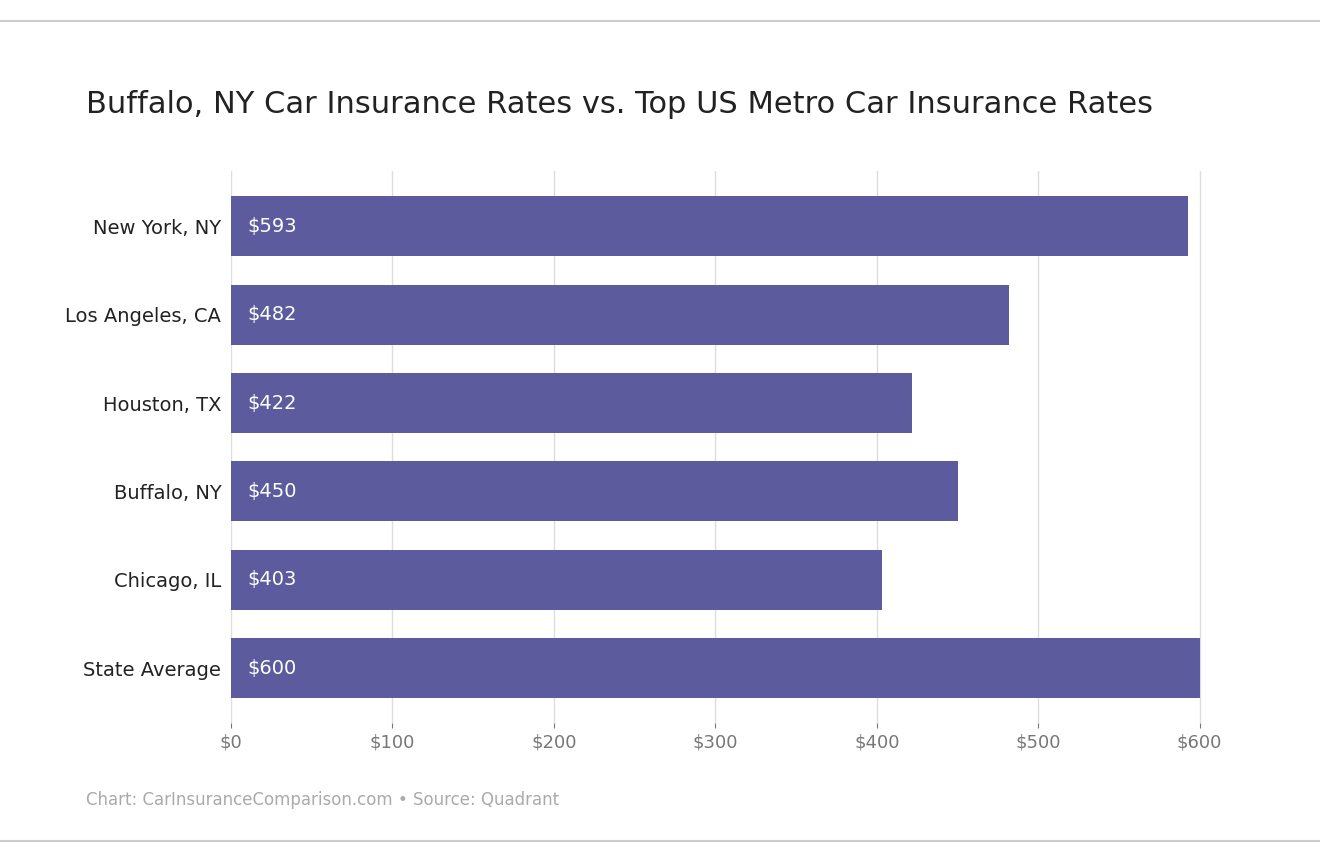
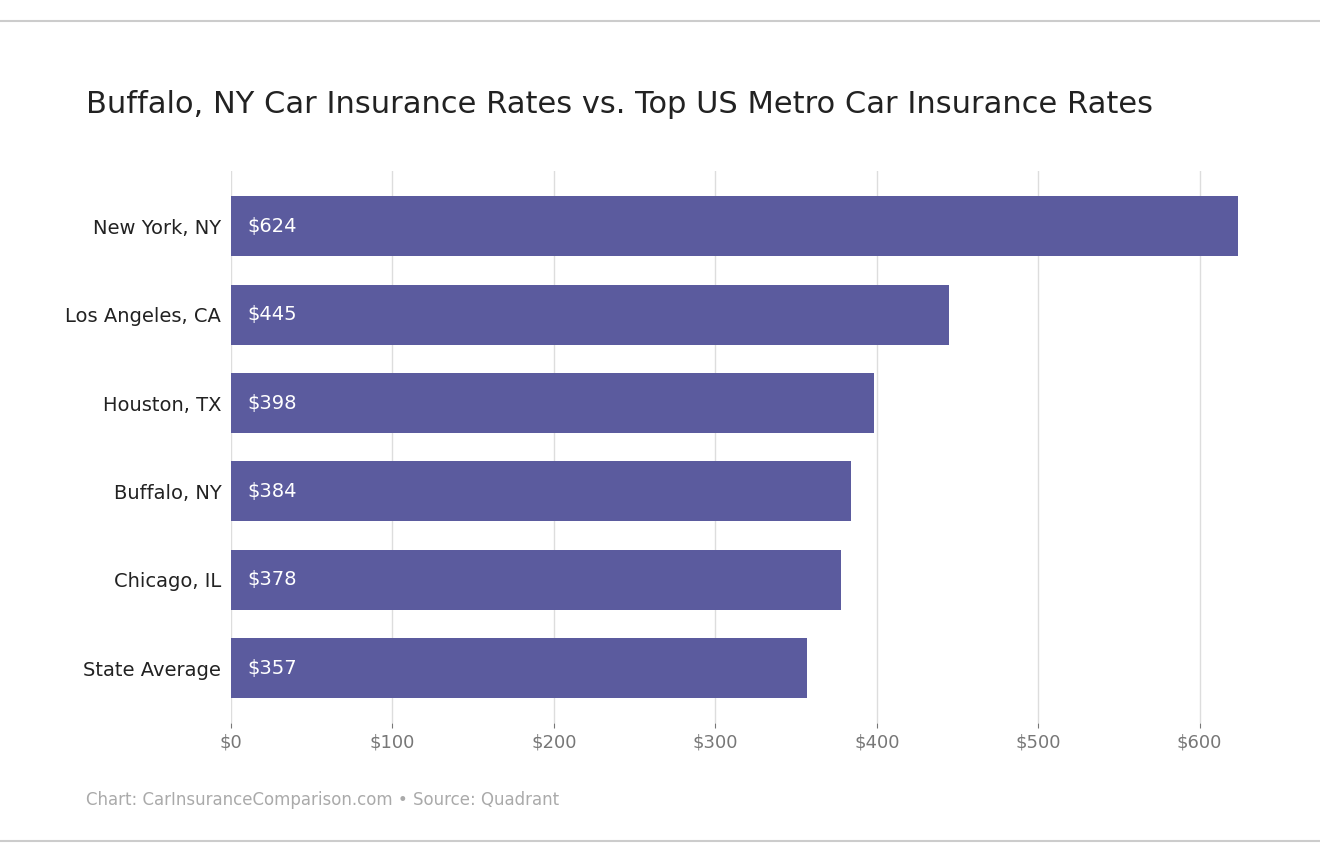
New York, NY: $593 -> $624
Los Angeles, CA: $482 -> $445
Houston, TX: $422 -> $398
Buffalo, NY: $450 -> $384
Chicago, IL: $403 -> $378
State Average: $600 -> $357
